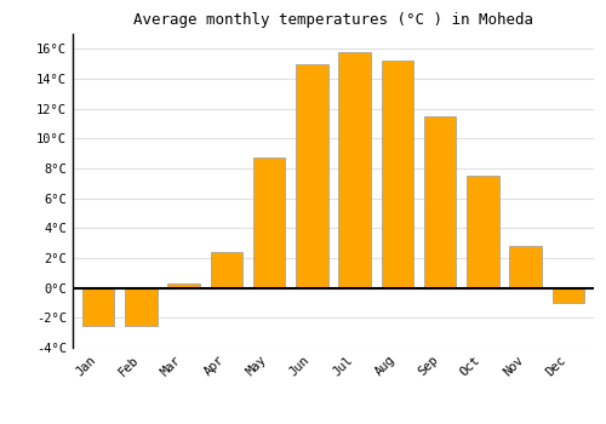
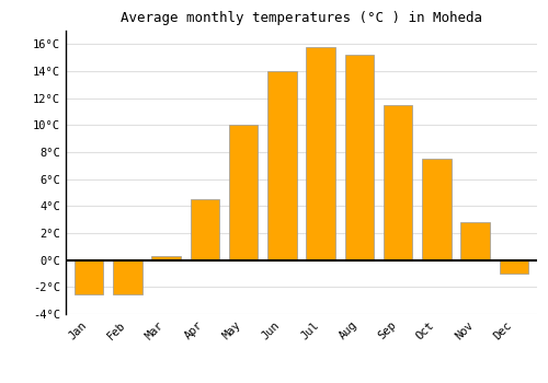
Apr: 2.4°C -> 4.5°C
May: 8.7°C -> 10.0°C
Jun: 15.0°C -> 14.0°C
